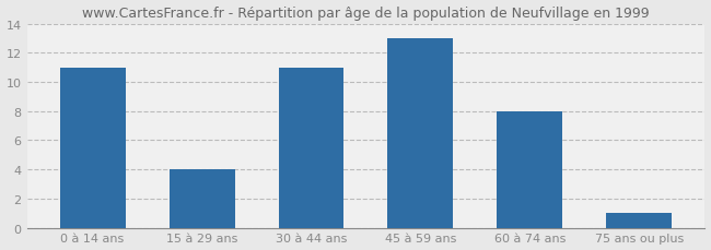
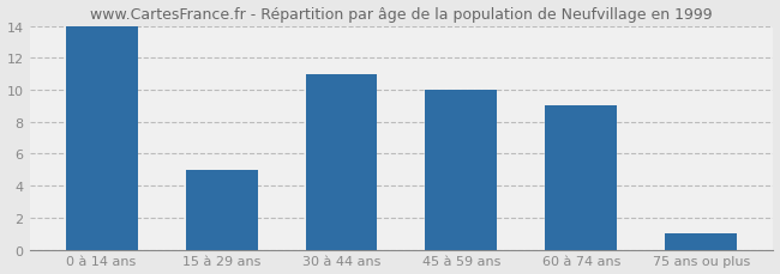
0 à 14 ans: 11 -> 14
15 à 29 ans: 4 -> 5
45 à 59 ans: 13 -> 10
60 à 74 ans: 8 -> 9
